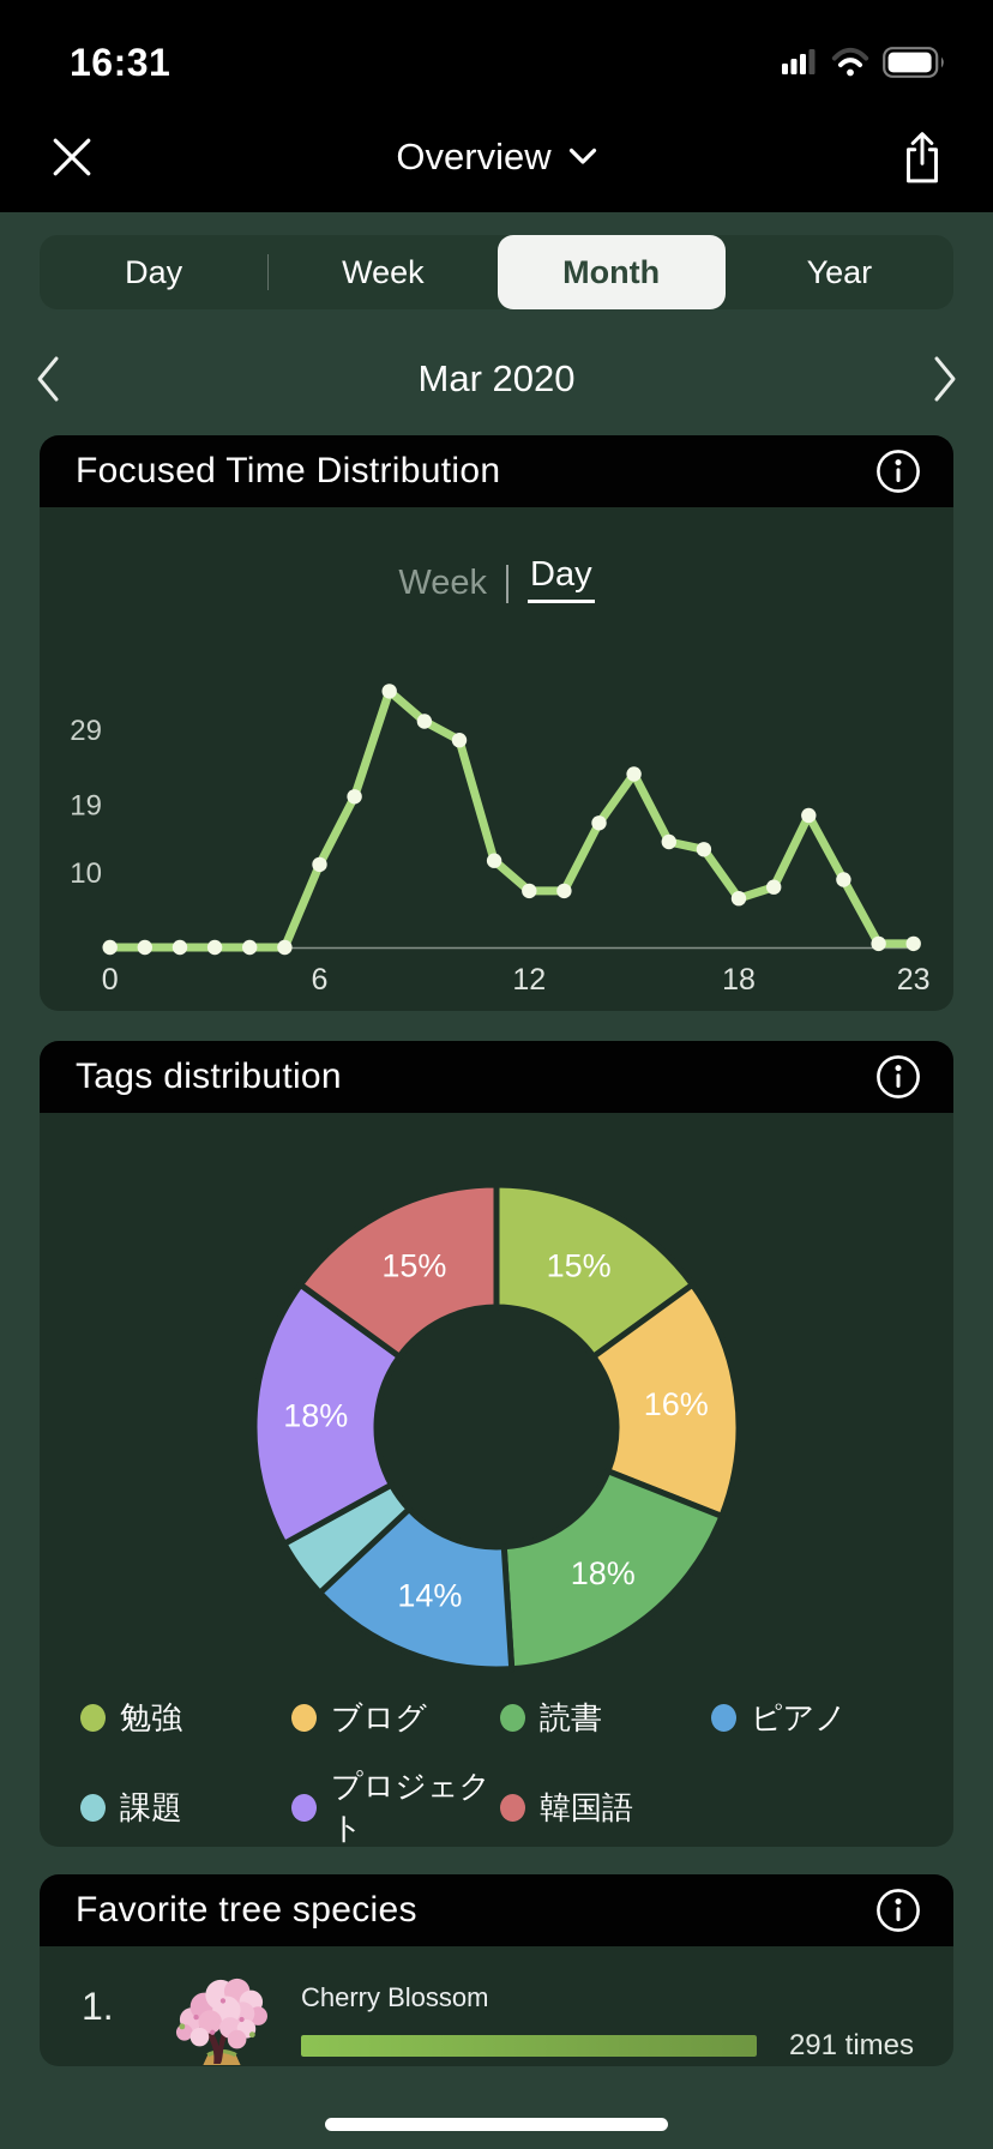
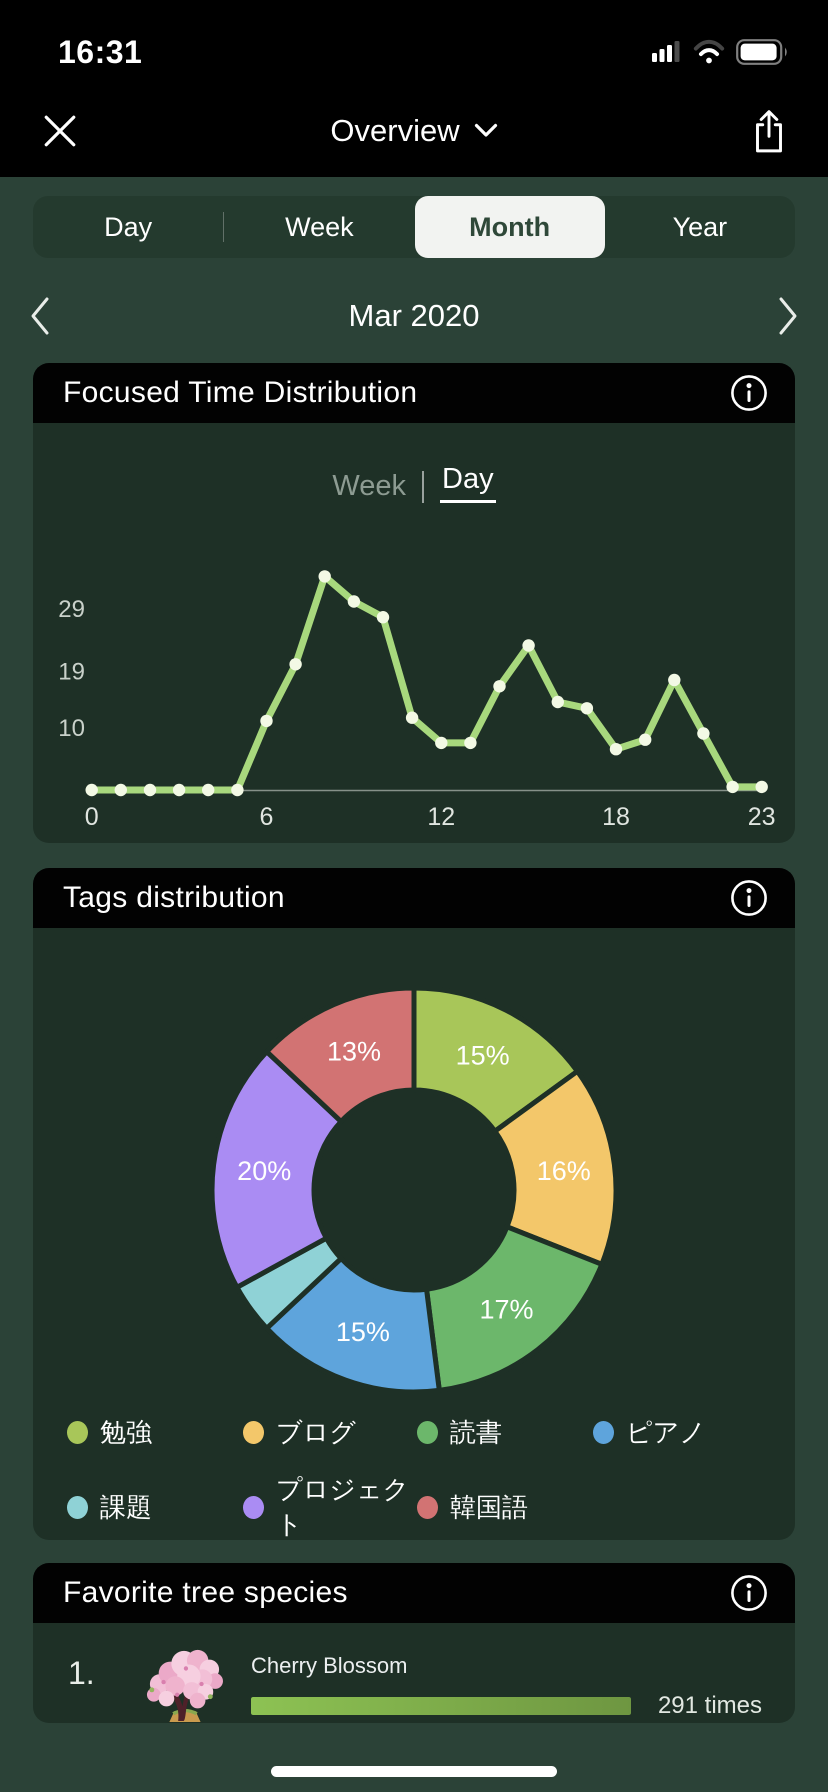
Tags distribution/読書: 18% -> 17%
Tags distribution/ピアノ: 14% -> 15%
Tags distribution/プロジェクト: 18% -> 20%
Tags distribution/韓国語: 15% -> 13%
